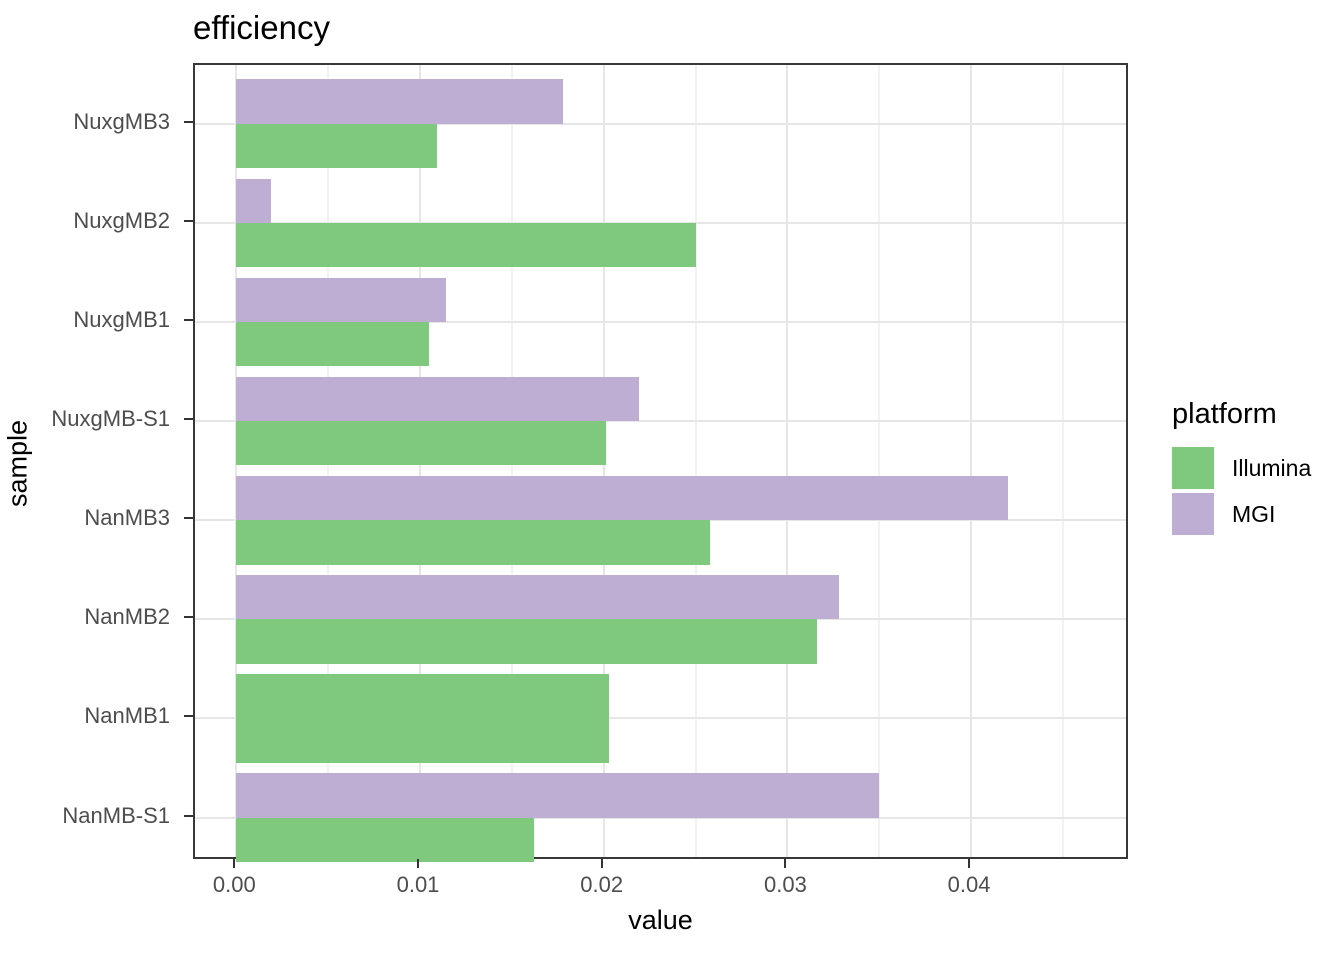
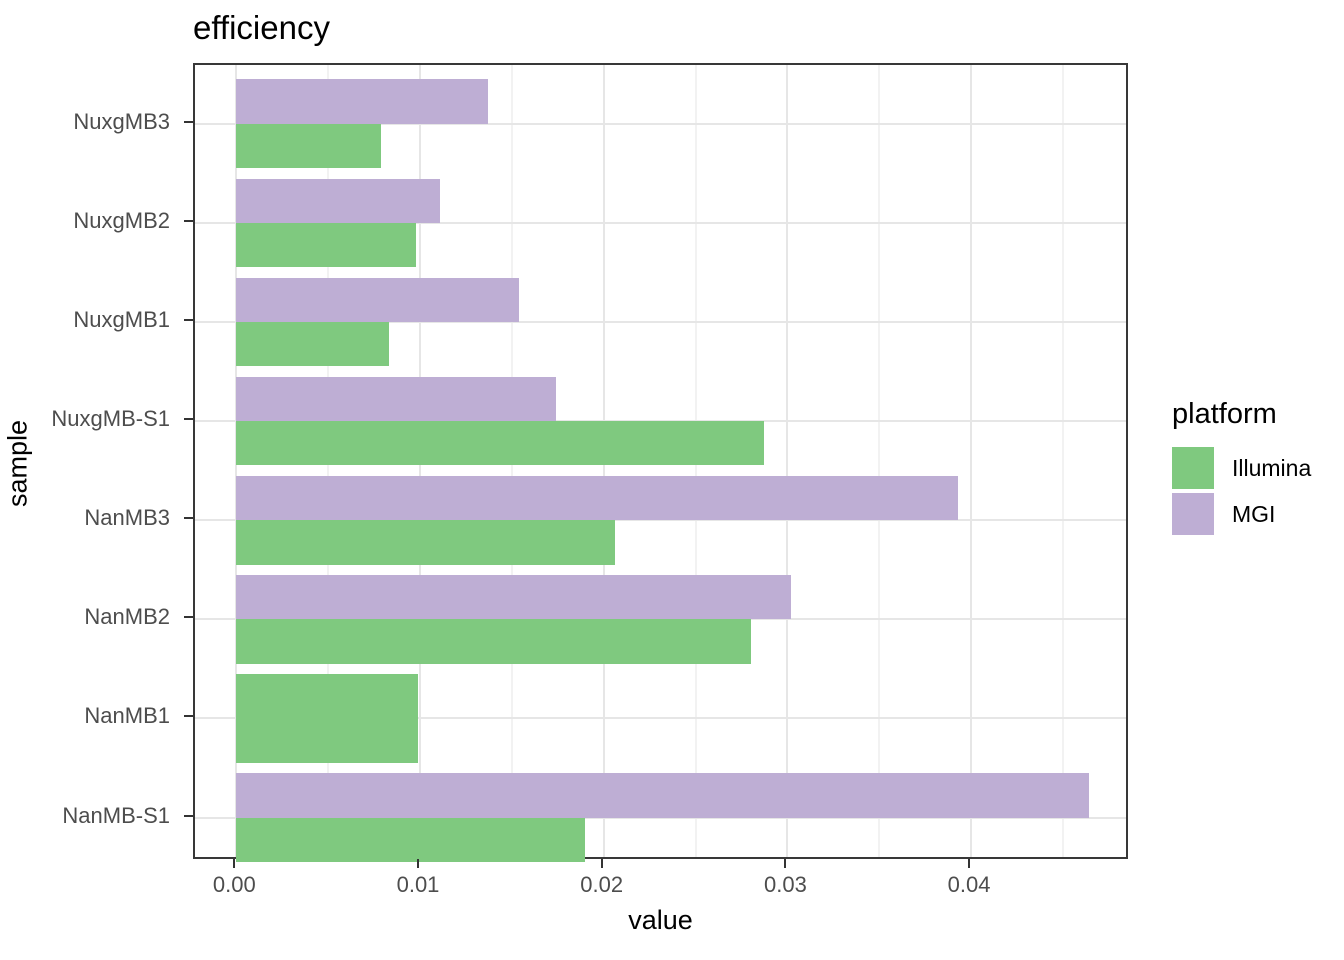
Illumina/NuxgMB3: 0.0109 -> 0.0079
MGI/NuxgMB3: 0.0178 -> 0.0137
Illumina/NuxgMB2: 0.0250 -> 0.0098
MGI/NuxgMB2: 0.0019 -> 0.0111
Illumina/NuxgMB1: 0.0105 -> 0.0083
MGI/NuxgMB1: 0.0114 -> 0.0154
Illumina/NuxgMB-S1: 0.0201 -> 0.0287
MGI/NuxgMB-S1: 0.0219 -> 0.0174
Illumina/NanMB3: 0.0258 -> 0.0206
MGI/NanMB3: 0.0420 -> 0.0393
Illumina/NanMB2: 0.0316 -> 0.0280
MGI/NanMB2: 0.0328 -> 0.0302
Illumina/NanMB1: 0.0203 -> 0.0099
Illumina/NanMB-S1: 0.0162 -> 0.0190
MGI/NanMB-S1: 0.0350 -> 0.0464
